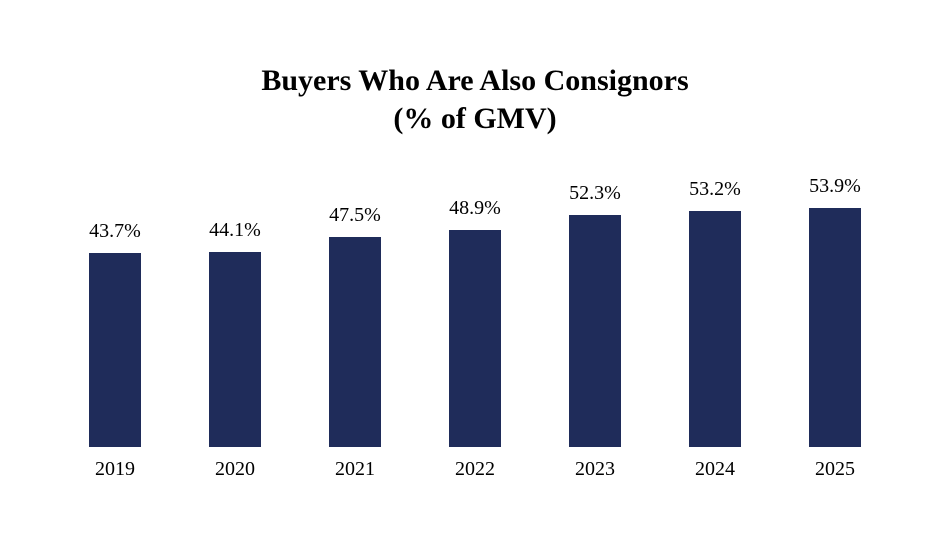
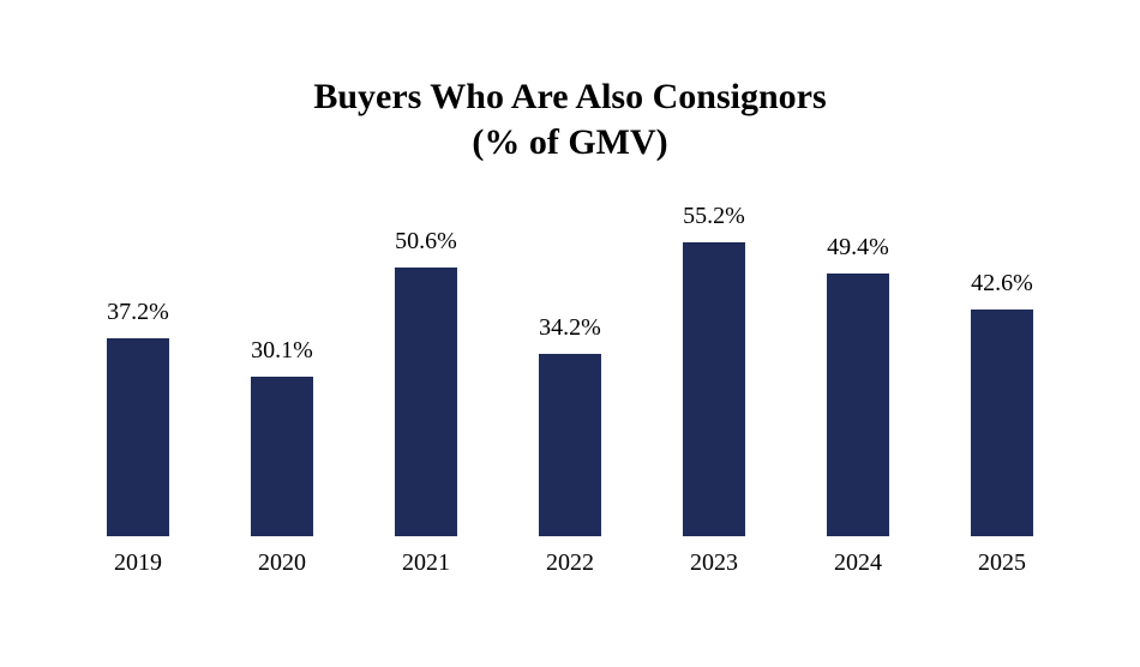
2019: 43.7% -> 37.2%
2020: 44.1% -> 30.1%
2021: 47.5% -> 50.6%
2022: 48.9% -> 34.2%
2023: 52.3% -> 55.2%
2024: 53.2% -> 49.4%
2025: 53.9% -> 42.6%
